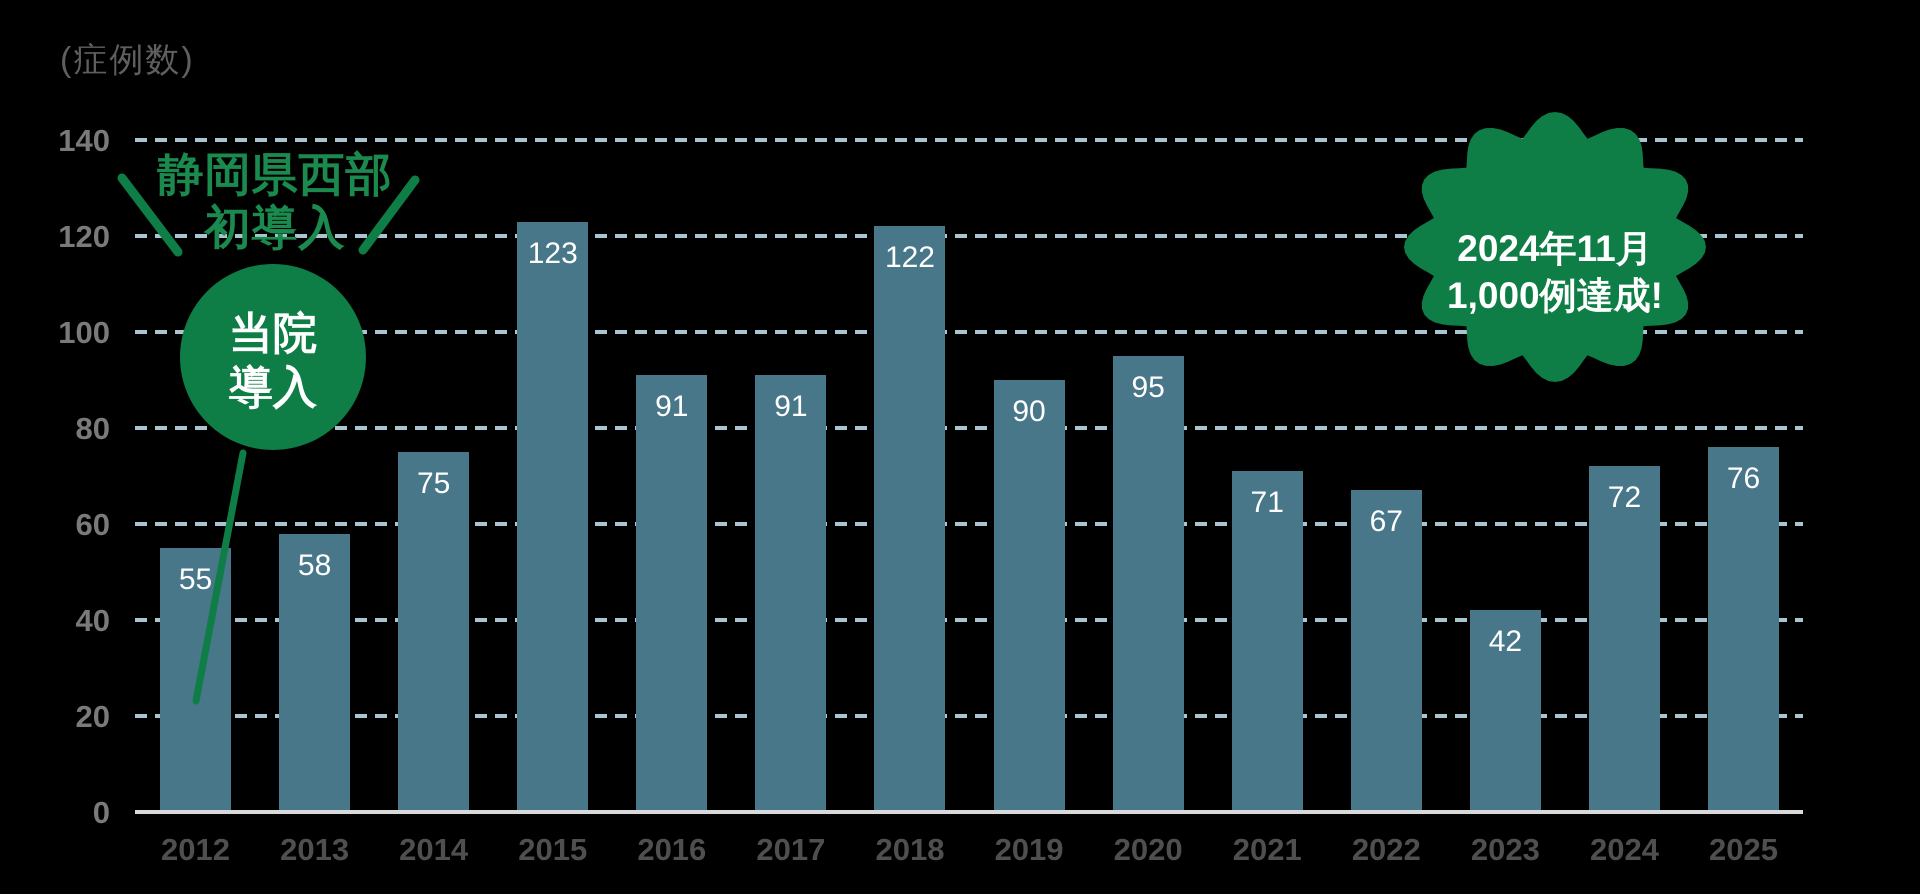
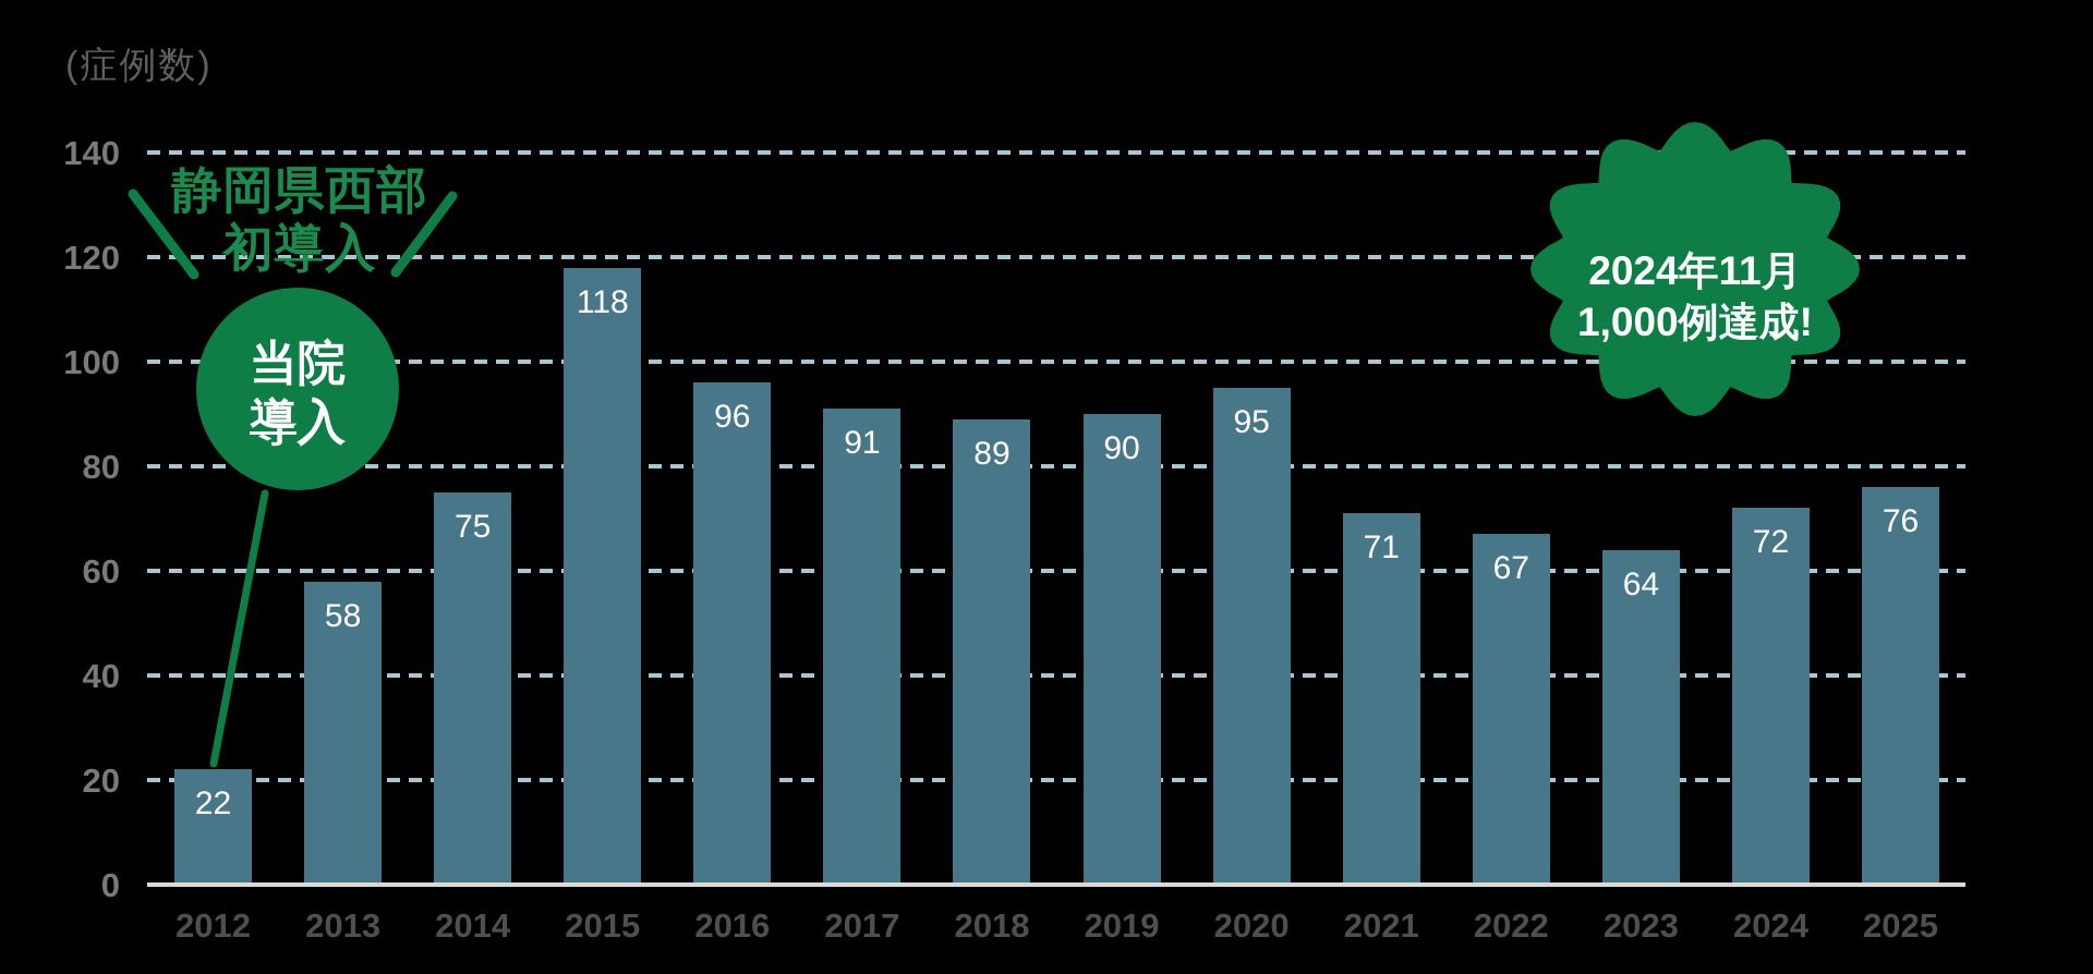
2012: 55 -> 22
2015: 123 -> 118
2016: 91 -> 96
2018: 122 -> 89
2023: 42 -> 64
